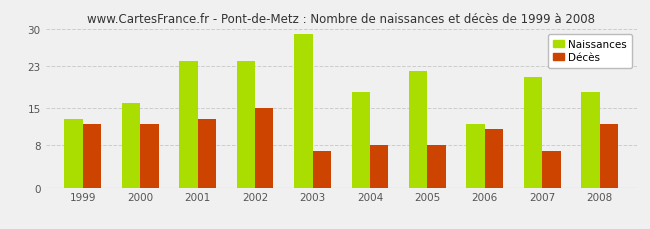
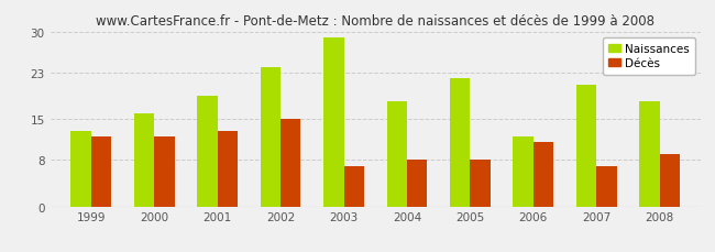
Naissances/2001: 24 -> 19
Décès/2008: 12 -> 9
